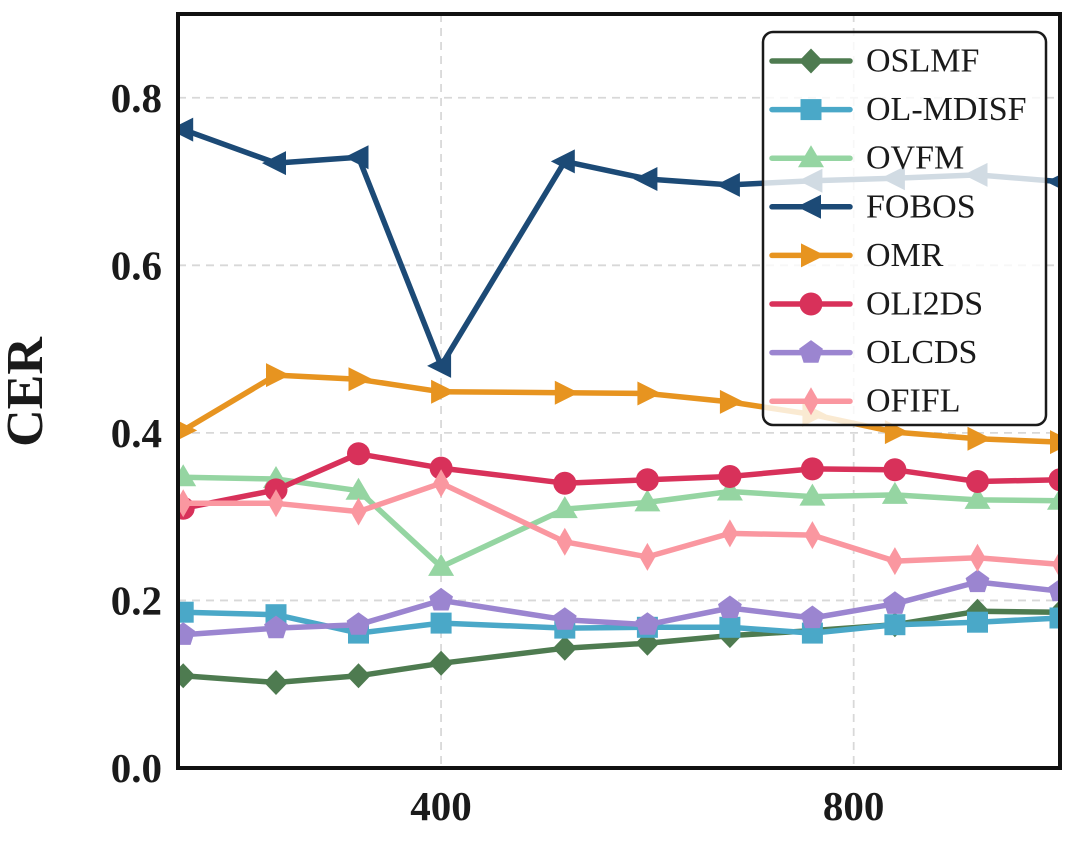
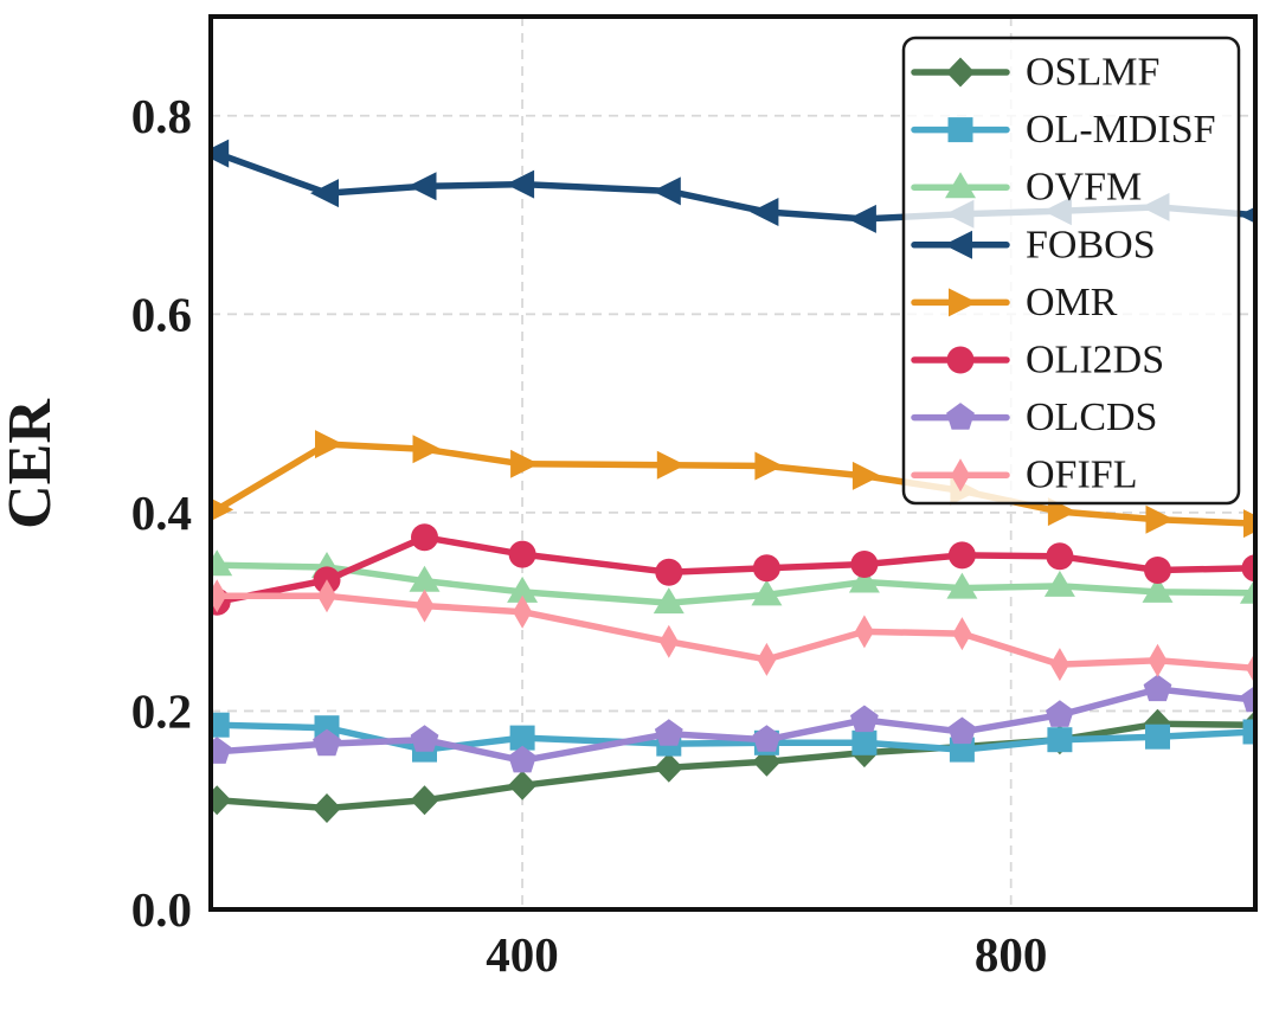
OVFM/400: 0.24 -> 0.32
FOBOS/400: 0.48 -> 0.73
OLCDS/400: 0.20 -> 0.15
OFIFL/400: 0.34 -> 0.30
